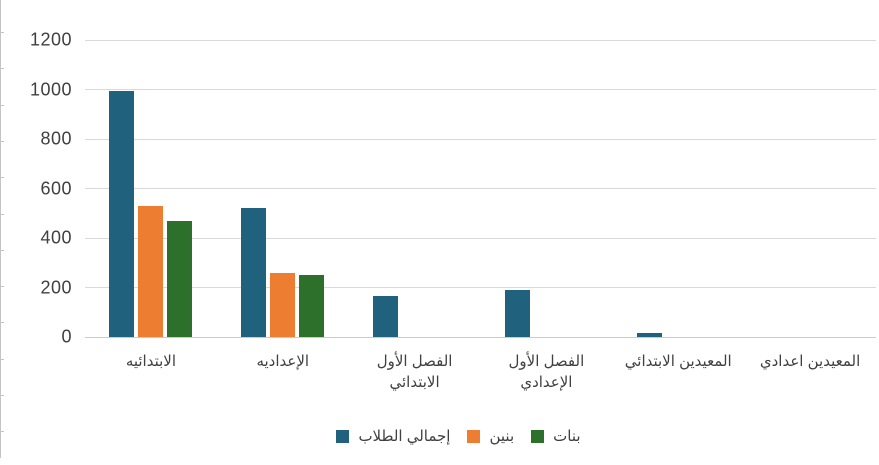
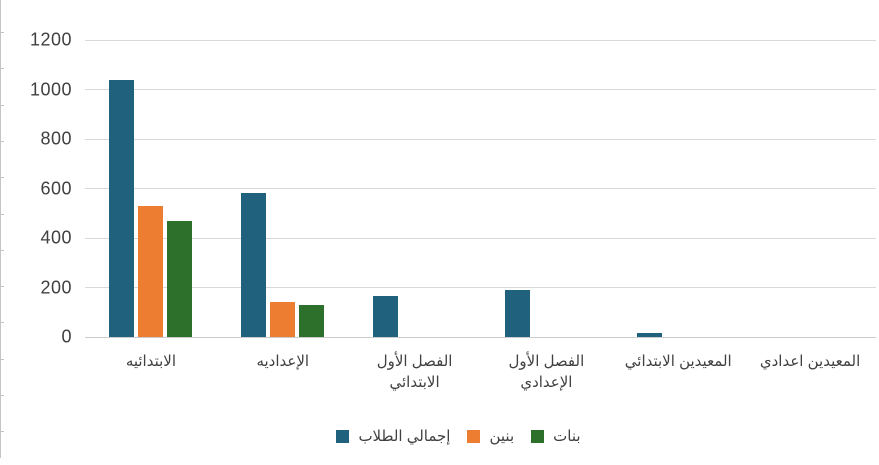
إجمالي الطلاب/الابتدائيه: 1000 -> 1040
إجمالي الطلاب/الإعداديه: 520 -> 580
بنين/الإعداديه: 260 -> 140
بنات/الإعداديه: 250 -> 130
